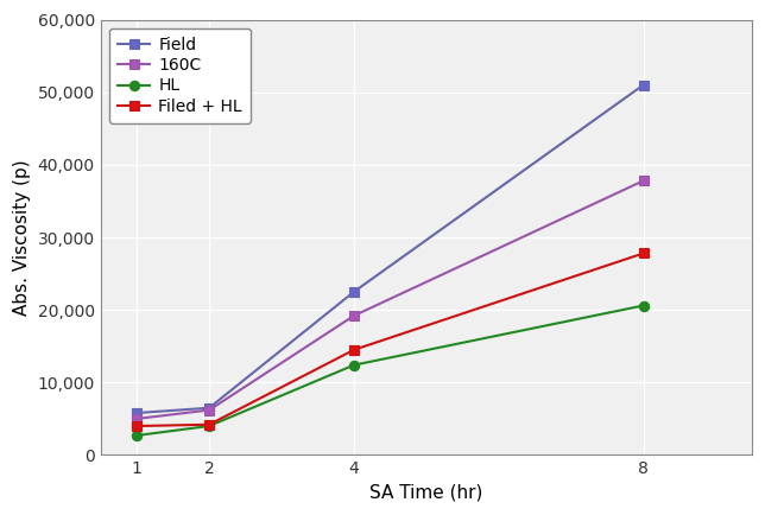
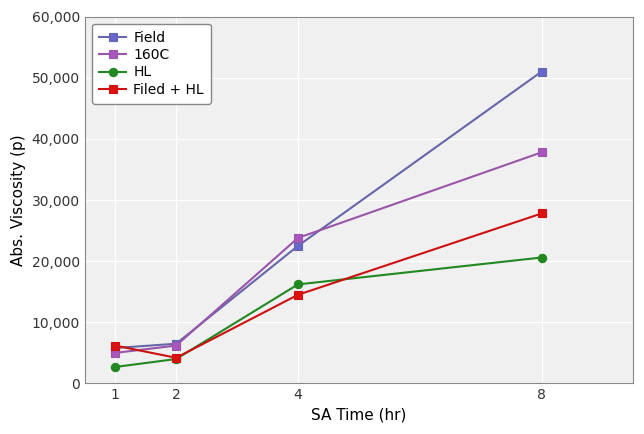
Filed + HL/1: 4,000 -> 6,200
160C/4: 19,200 -> 23,800
HL/4: 12,400 -> 16,200
